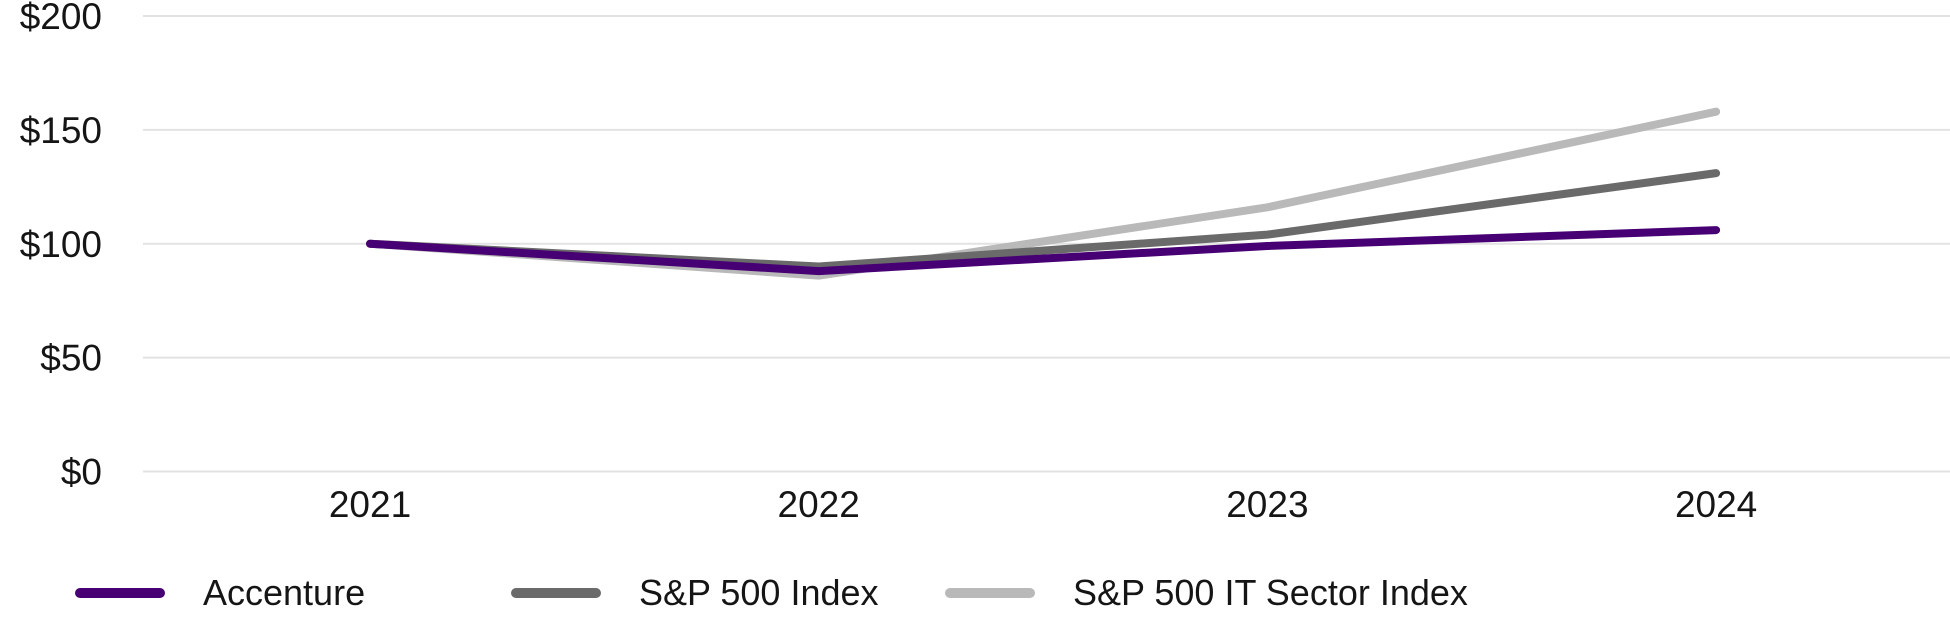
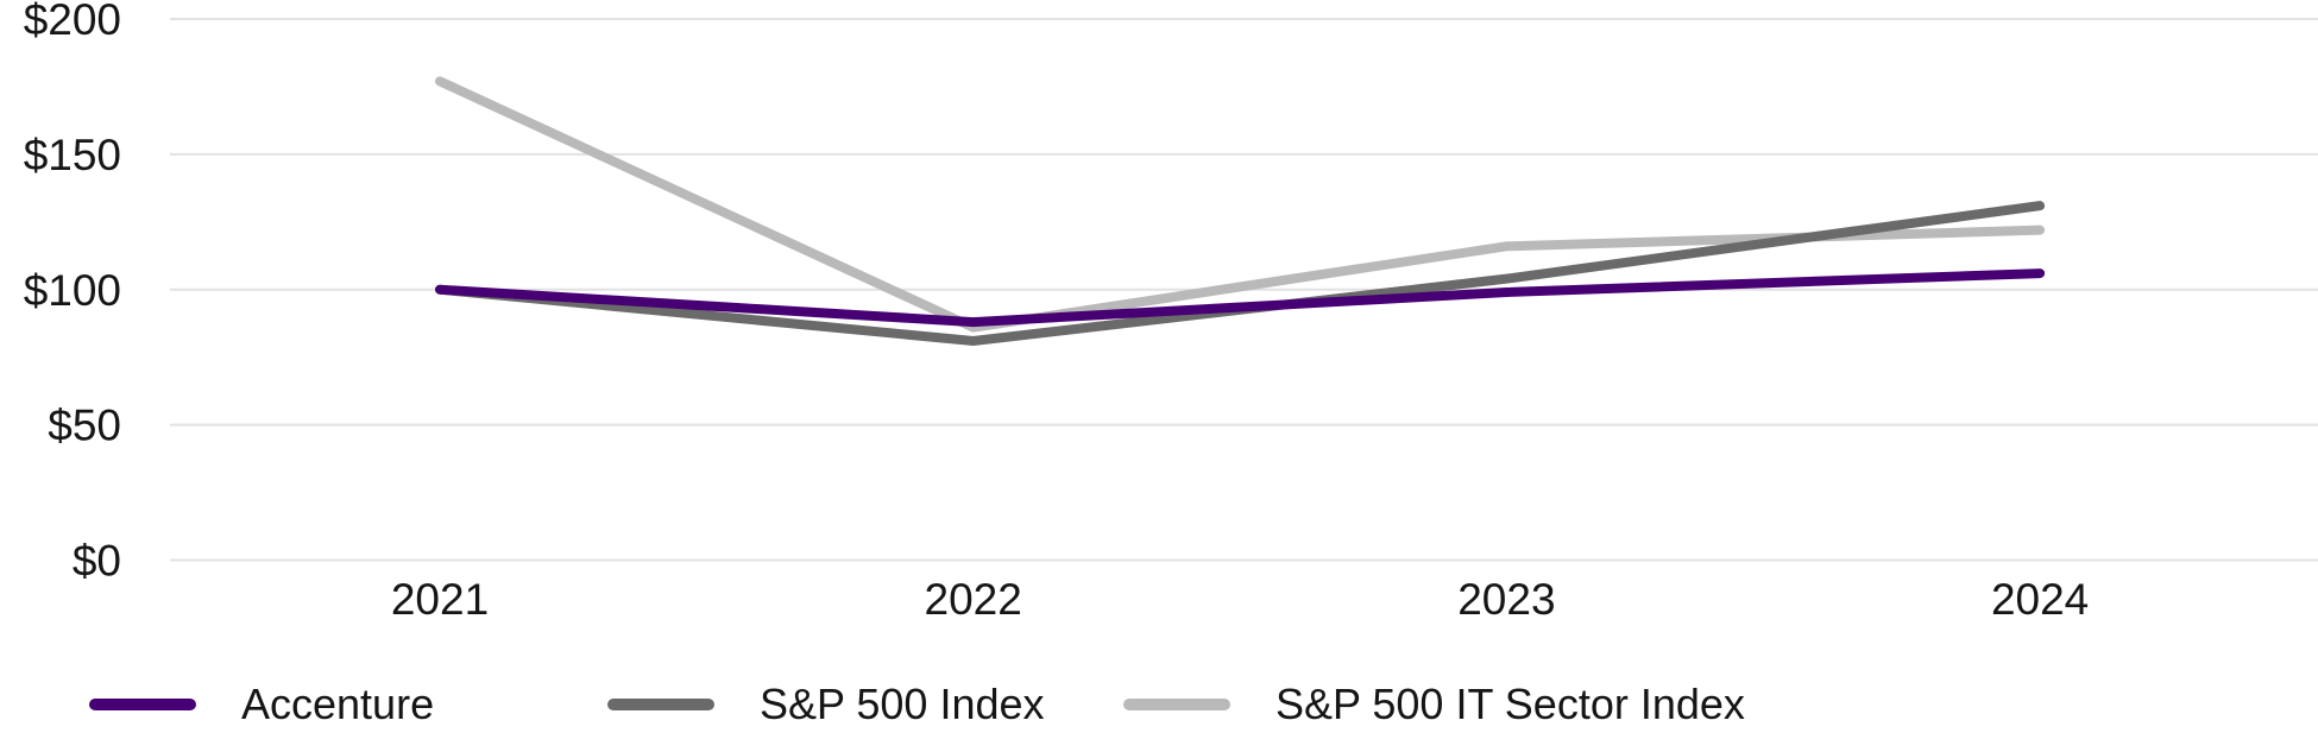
S&P 500 IT Sector Index/2021: $100 -> $177
S&P 500 Index/2022: $90 -> $81
S&P 500 IT Sector Index/2024: $158 -> $122
